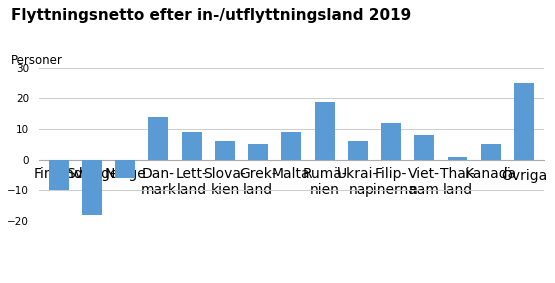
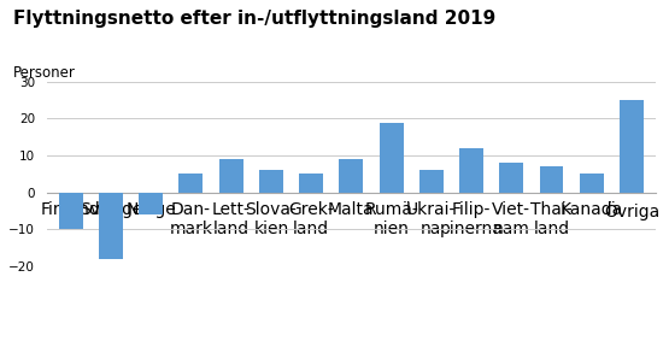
Dan- mark: 14 -> 5
Thai- land: 1 -> 7
